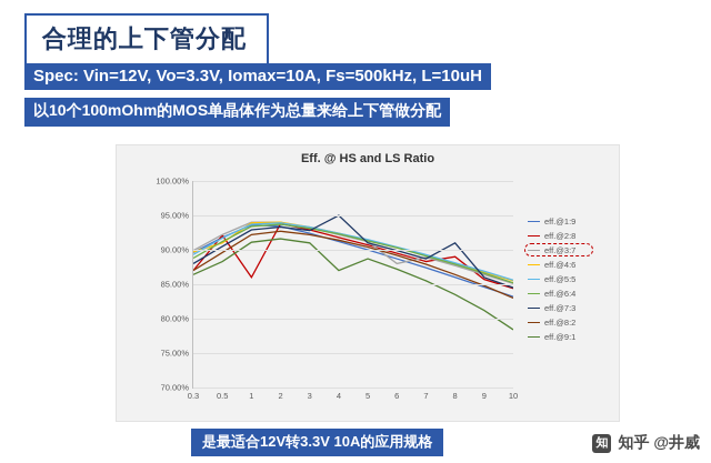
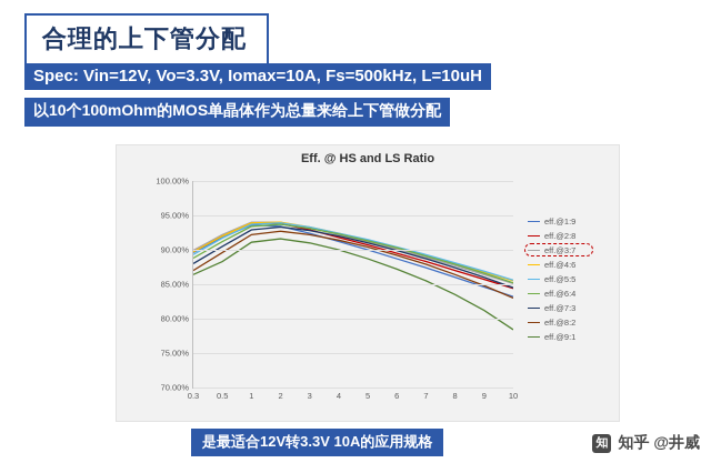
eff.@2:8/0.3: 87% -> 90%
eff.@4:6/0.5: 91% -> 92%
eff.@2:8/1: 86% -> 94%
eff.@7:3/4: 95% -> 92%
eff.@9:1/4: 87% -> 90%
eff.@3:7/6: 88% -> 90%
eff.@2:8/8: 89% -> 87%
eff.@7:3/8: 91% -> 87%
